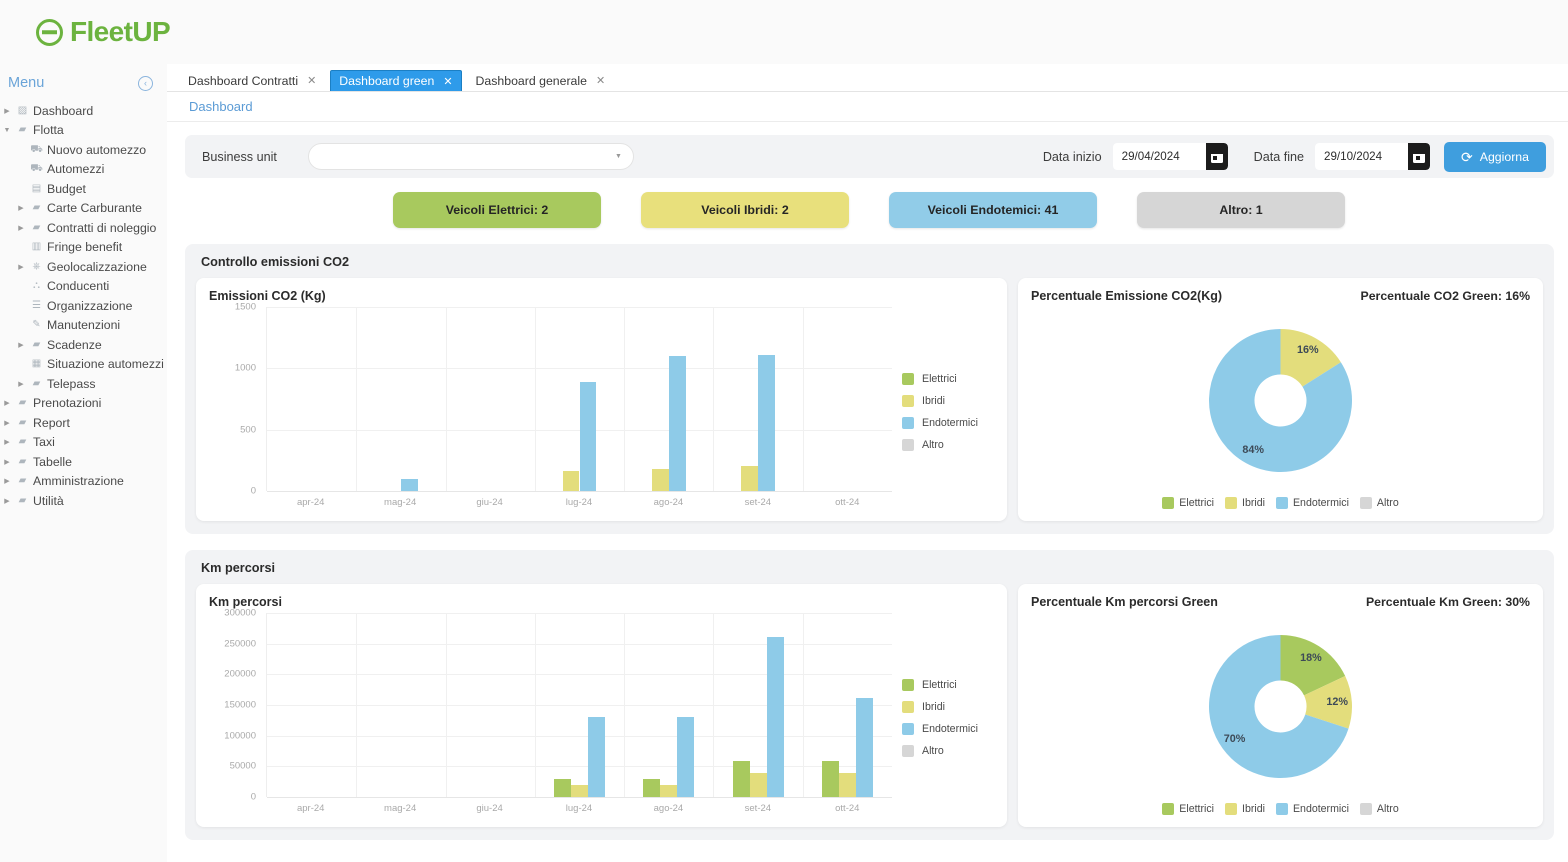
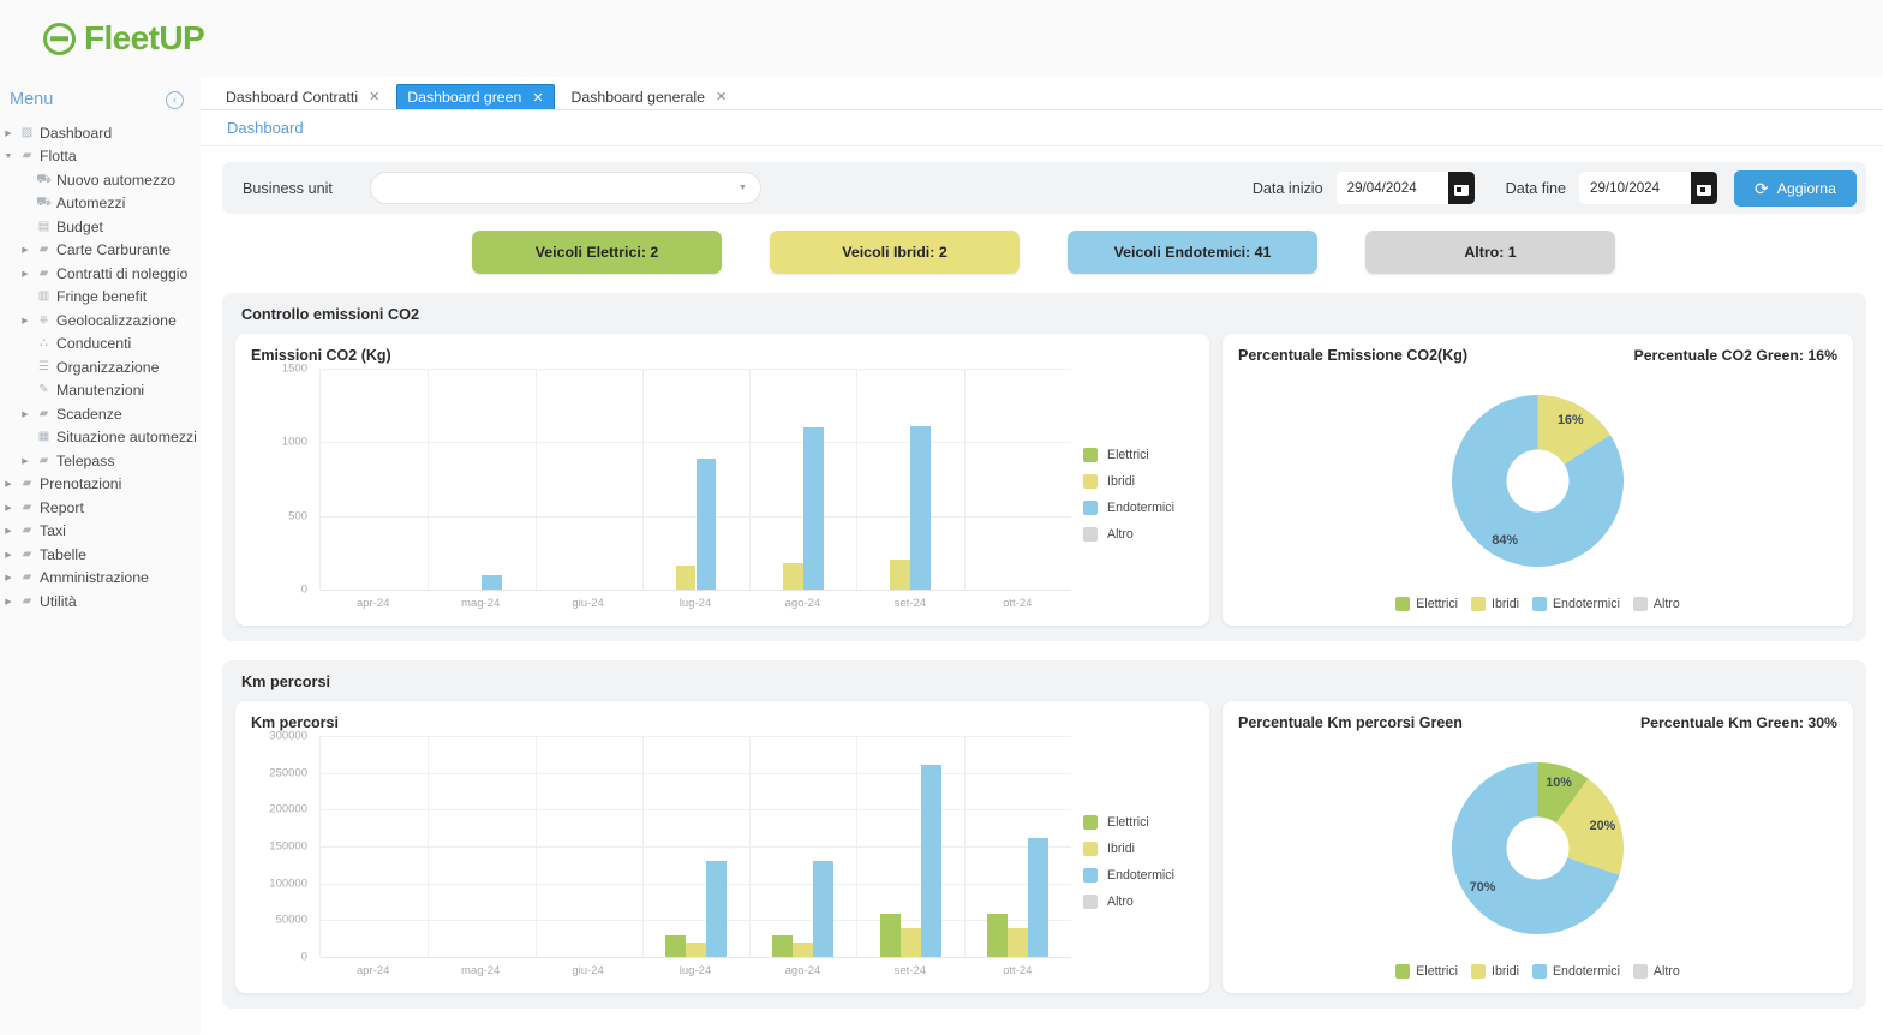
Percentuale Km percorsi Green/Elettrici: 18% -> 10%
Percentuale Km percorsi Green/Ibridi: 12% -> 20%
